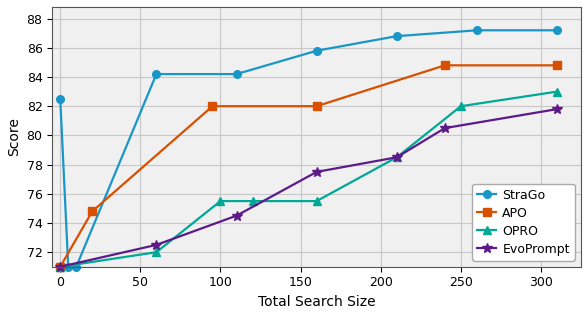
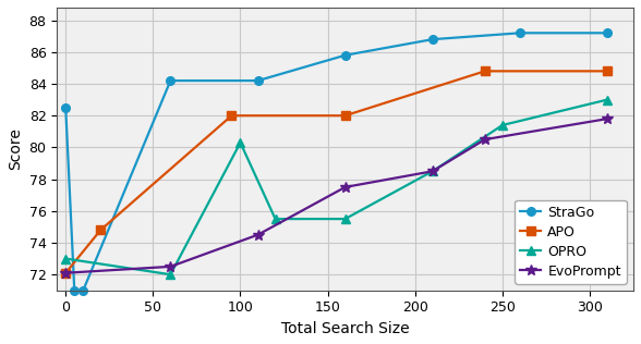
APO/0: 71.0 -> 72.1
OPRO/0: 71.0 -> 73.0
EvoPrompt/0: 71.0 -> 72.1
OPRO/100: 75.5 -> 80.3
OPRO/250: 82.0 -> 81.4
